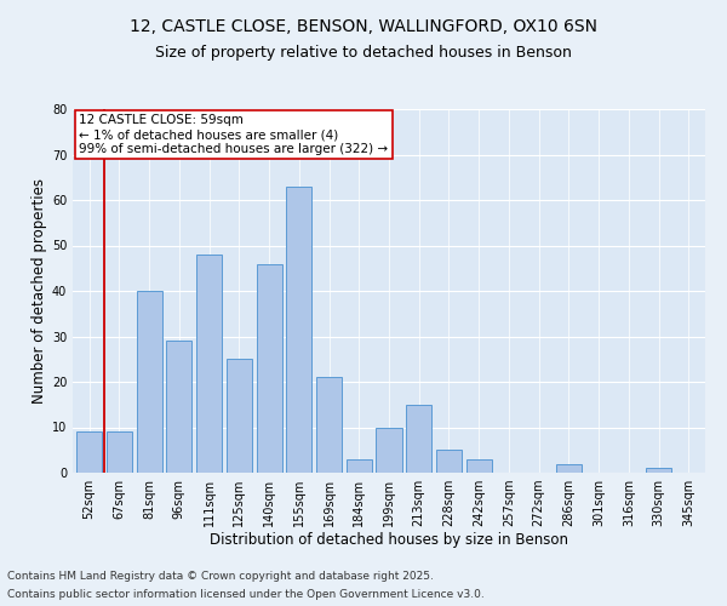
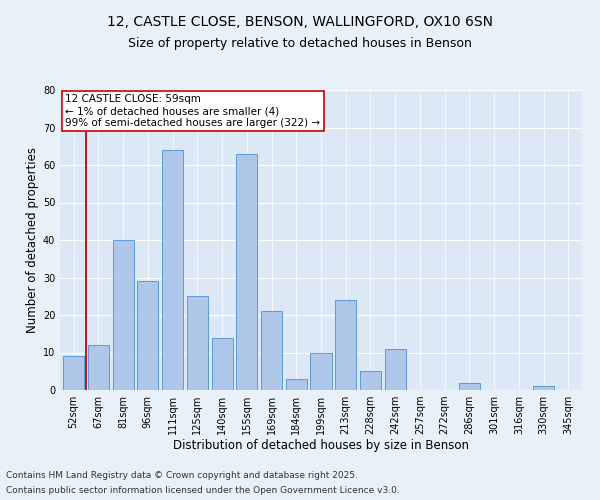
67sqm: 9 -> 12
111sqm: 48 -> 64
140sqm: 46 -> 14
213sqm: 15 -> 24
242sqm: 3 -> 11
